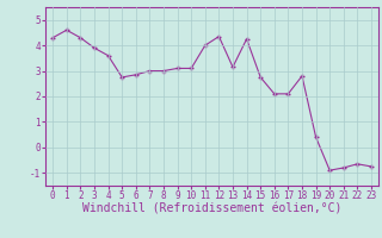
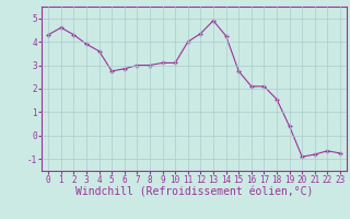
13: 3.15 -> 4.90
18: 2.80 -> 1.55
